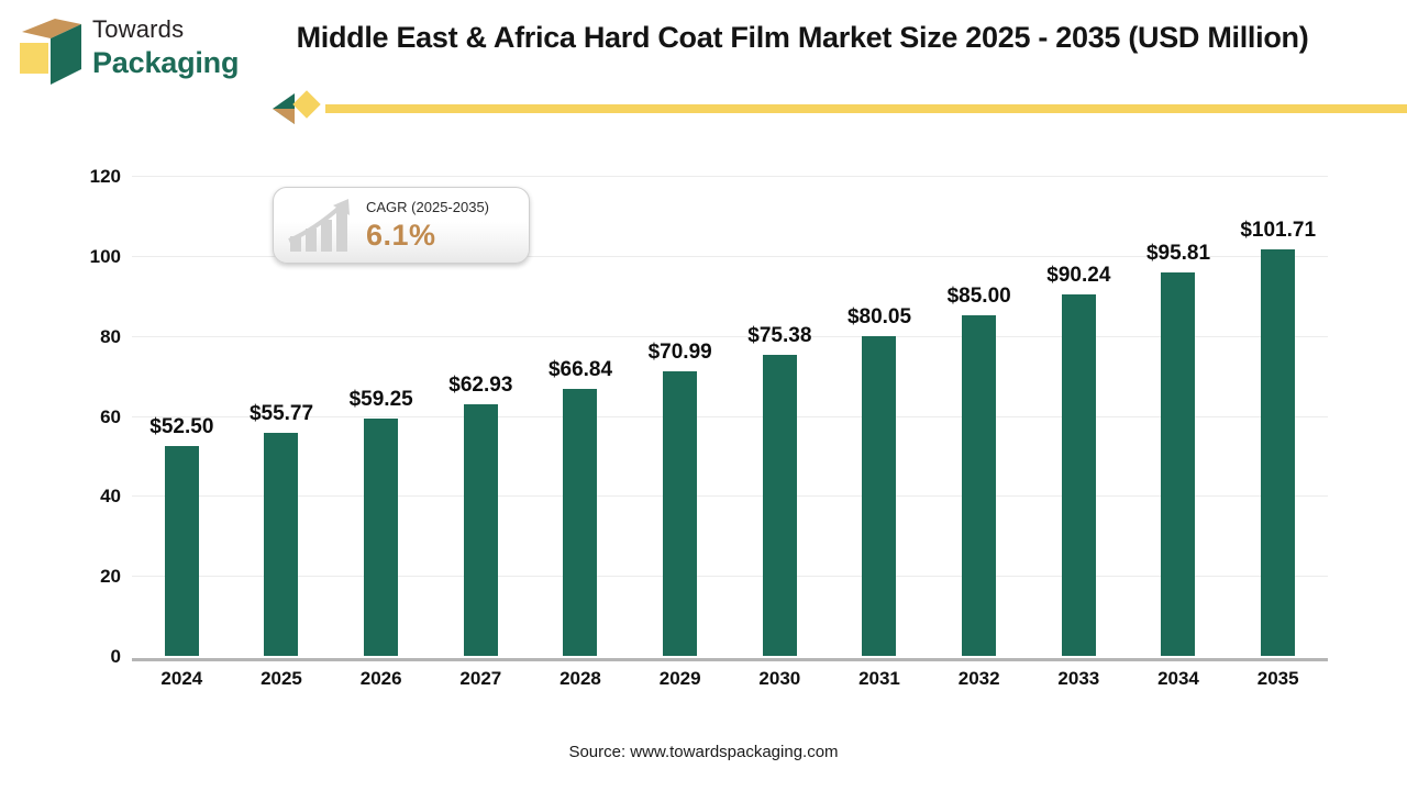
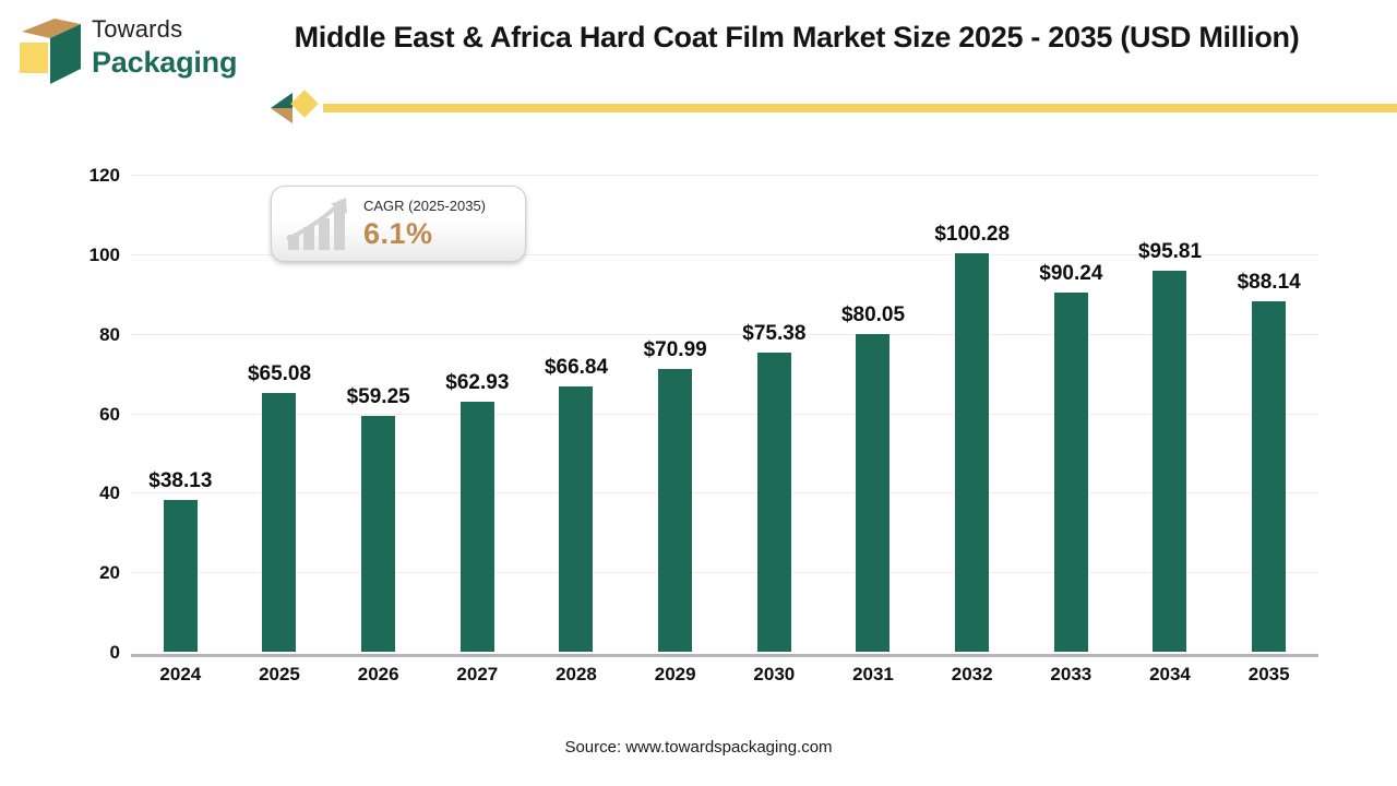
2024: $52.50 -> $38.13
2025: $55.77 -> $65.08
2032: $85.00 -> $100.28
2035: $101.71 -> $88.14
